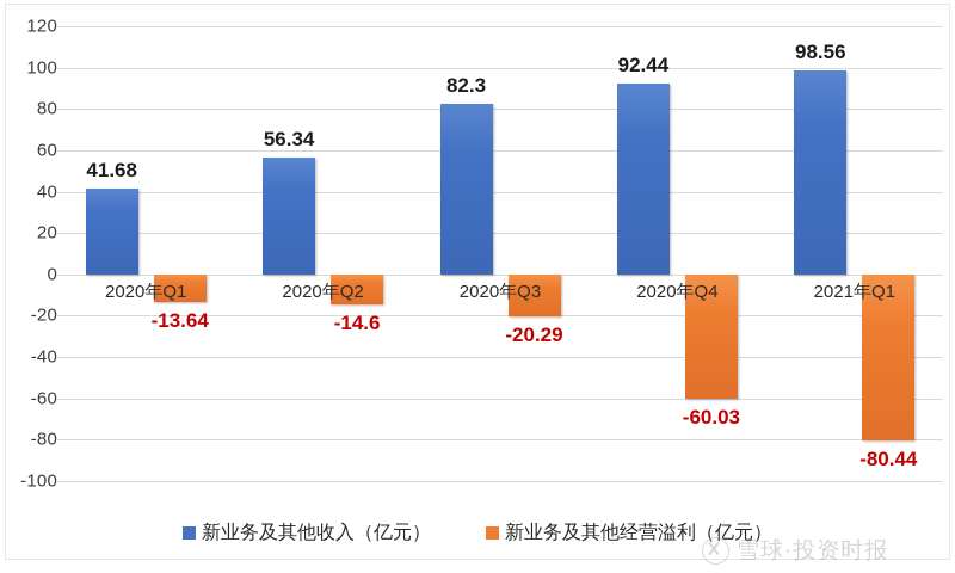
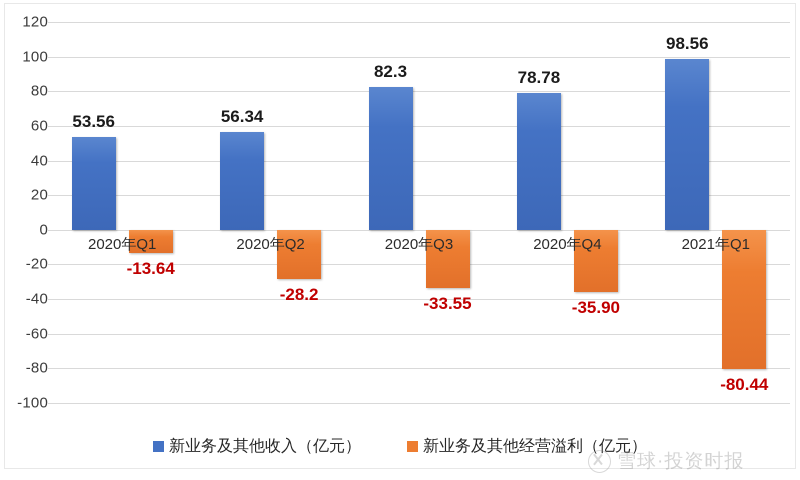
新业务及其他收入（亿元）/2020年Q1: 41.68 -> 53.56
新业务及其他经营溢利（亿元）/2020年Q2: -14.6 -> -28.2
新业务及其他经营溢利（亿元）/2020年Q3: -20.29 -> -33.55
新业务及其他收入（亿元）/2020年Q4: 92.44 -> 78.78
新业务及其他经营溢利（亿元）/2020年Q4: -60.03 -> -35.90
